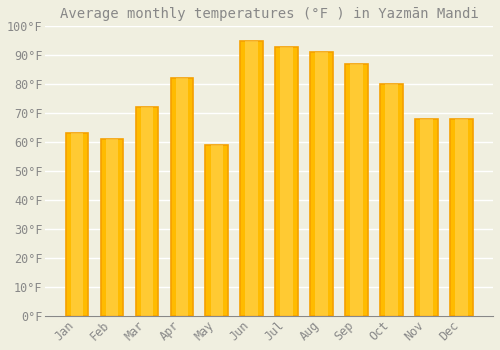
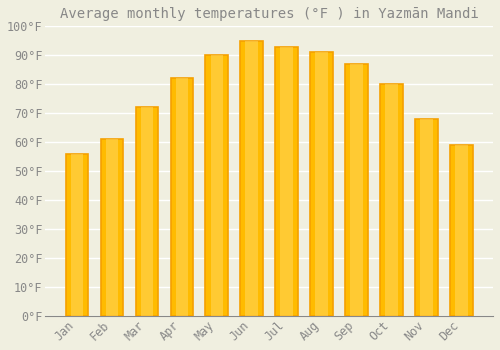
Jan: 63°F -> 56°F
May: 59°F -> 90°F
Dec: 68°F -> 59°F
